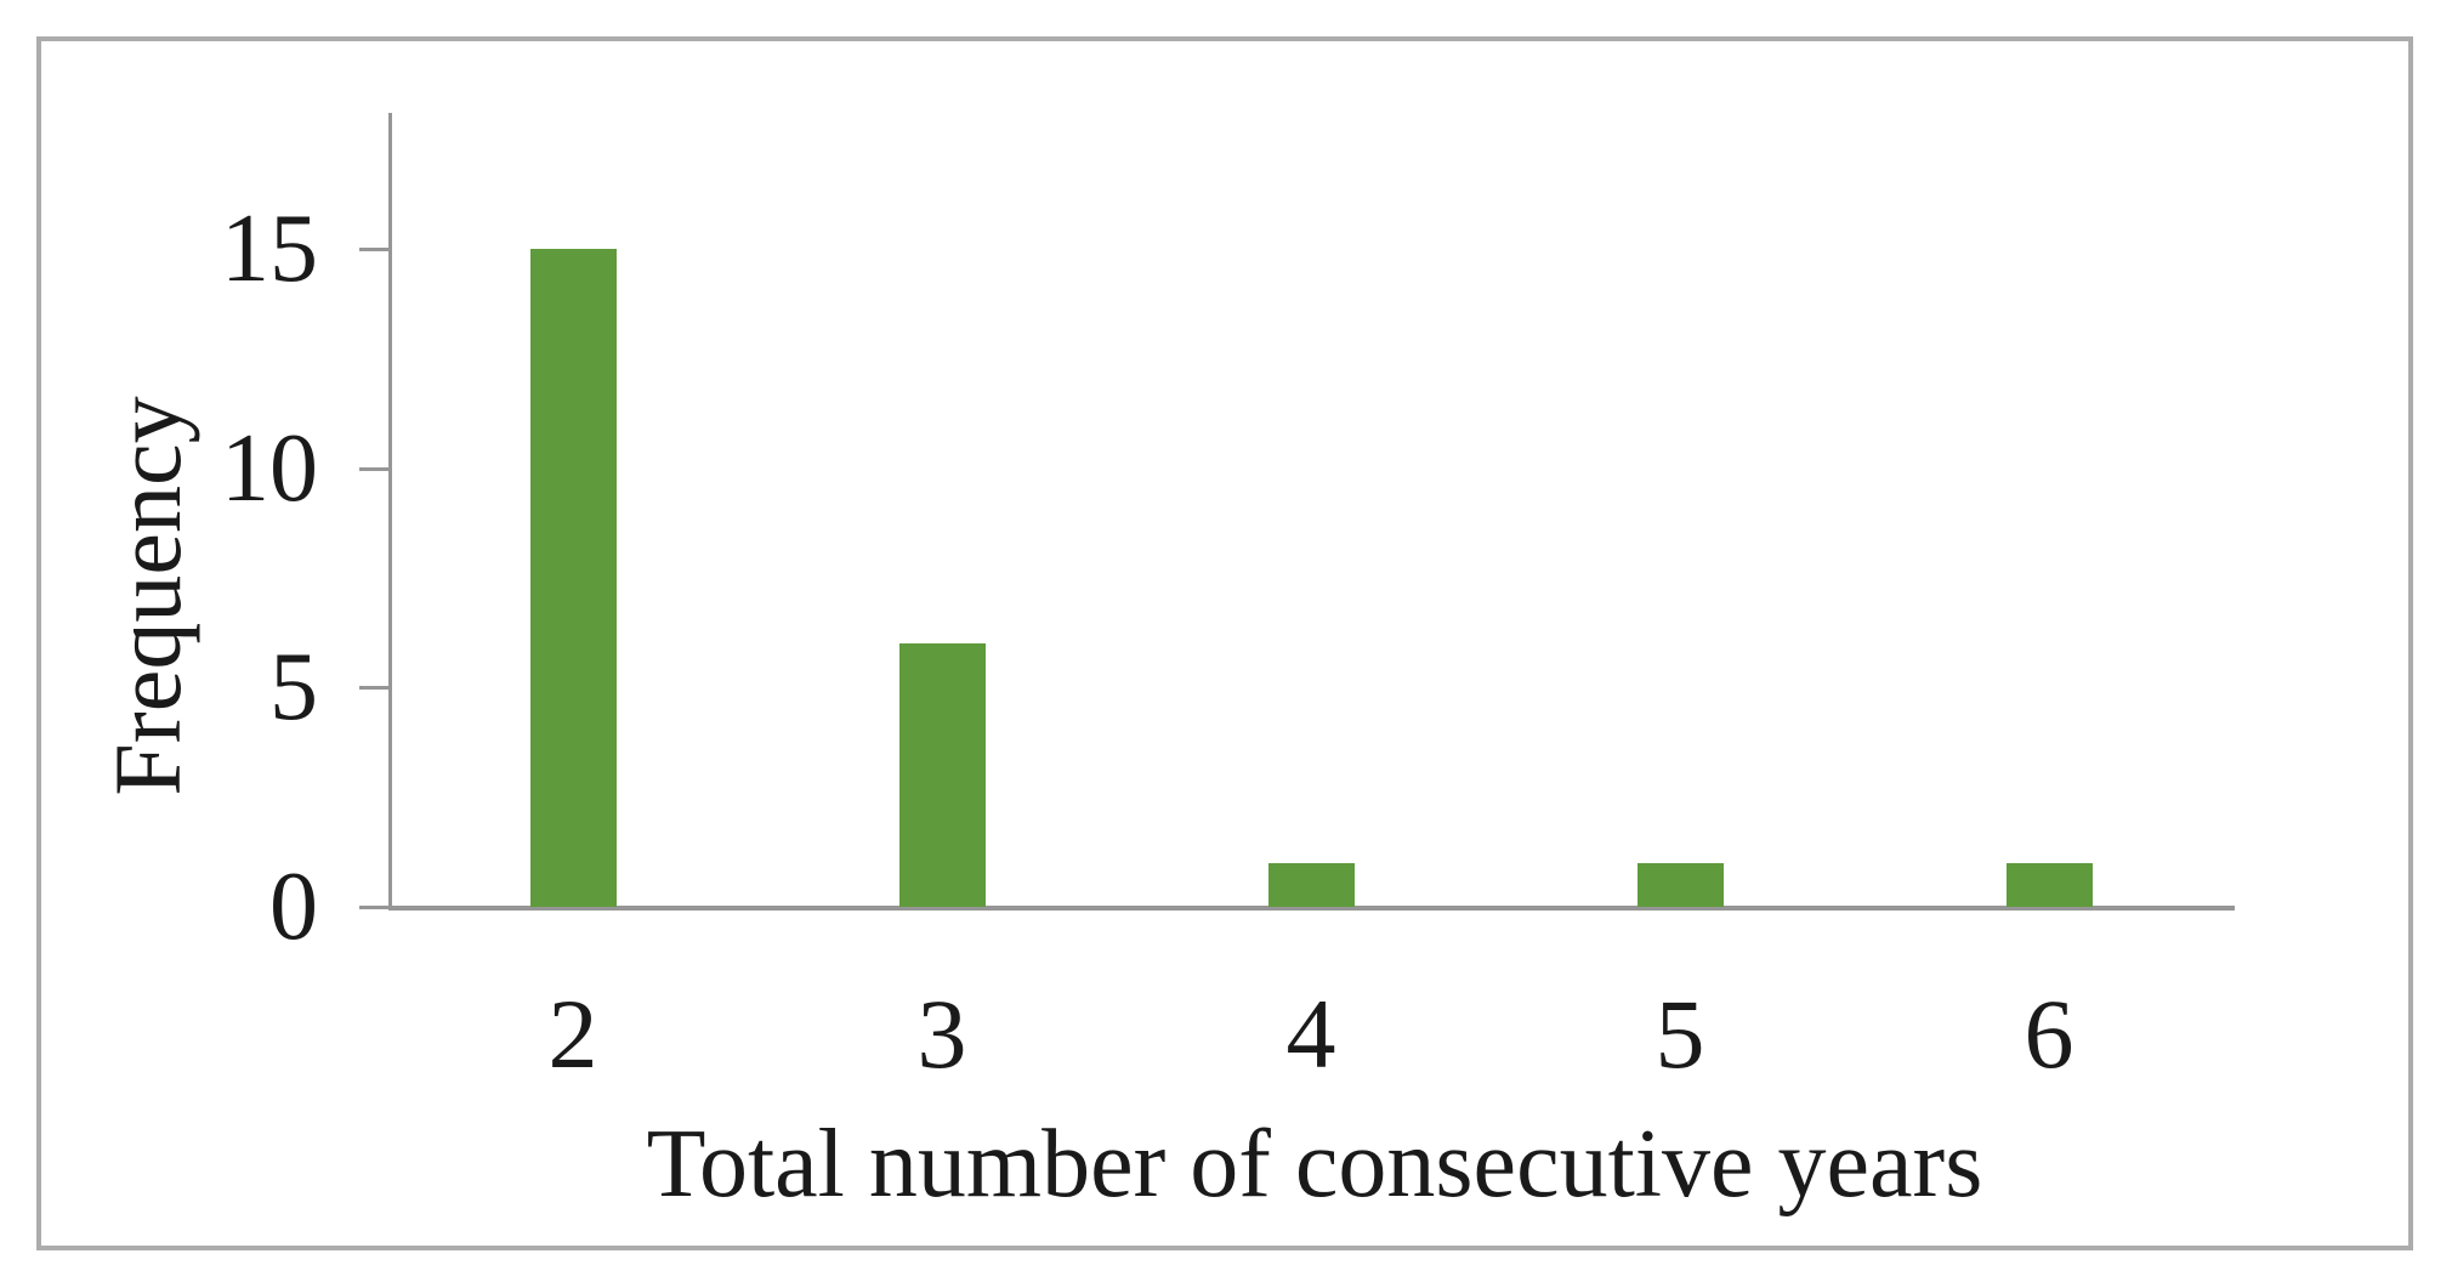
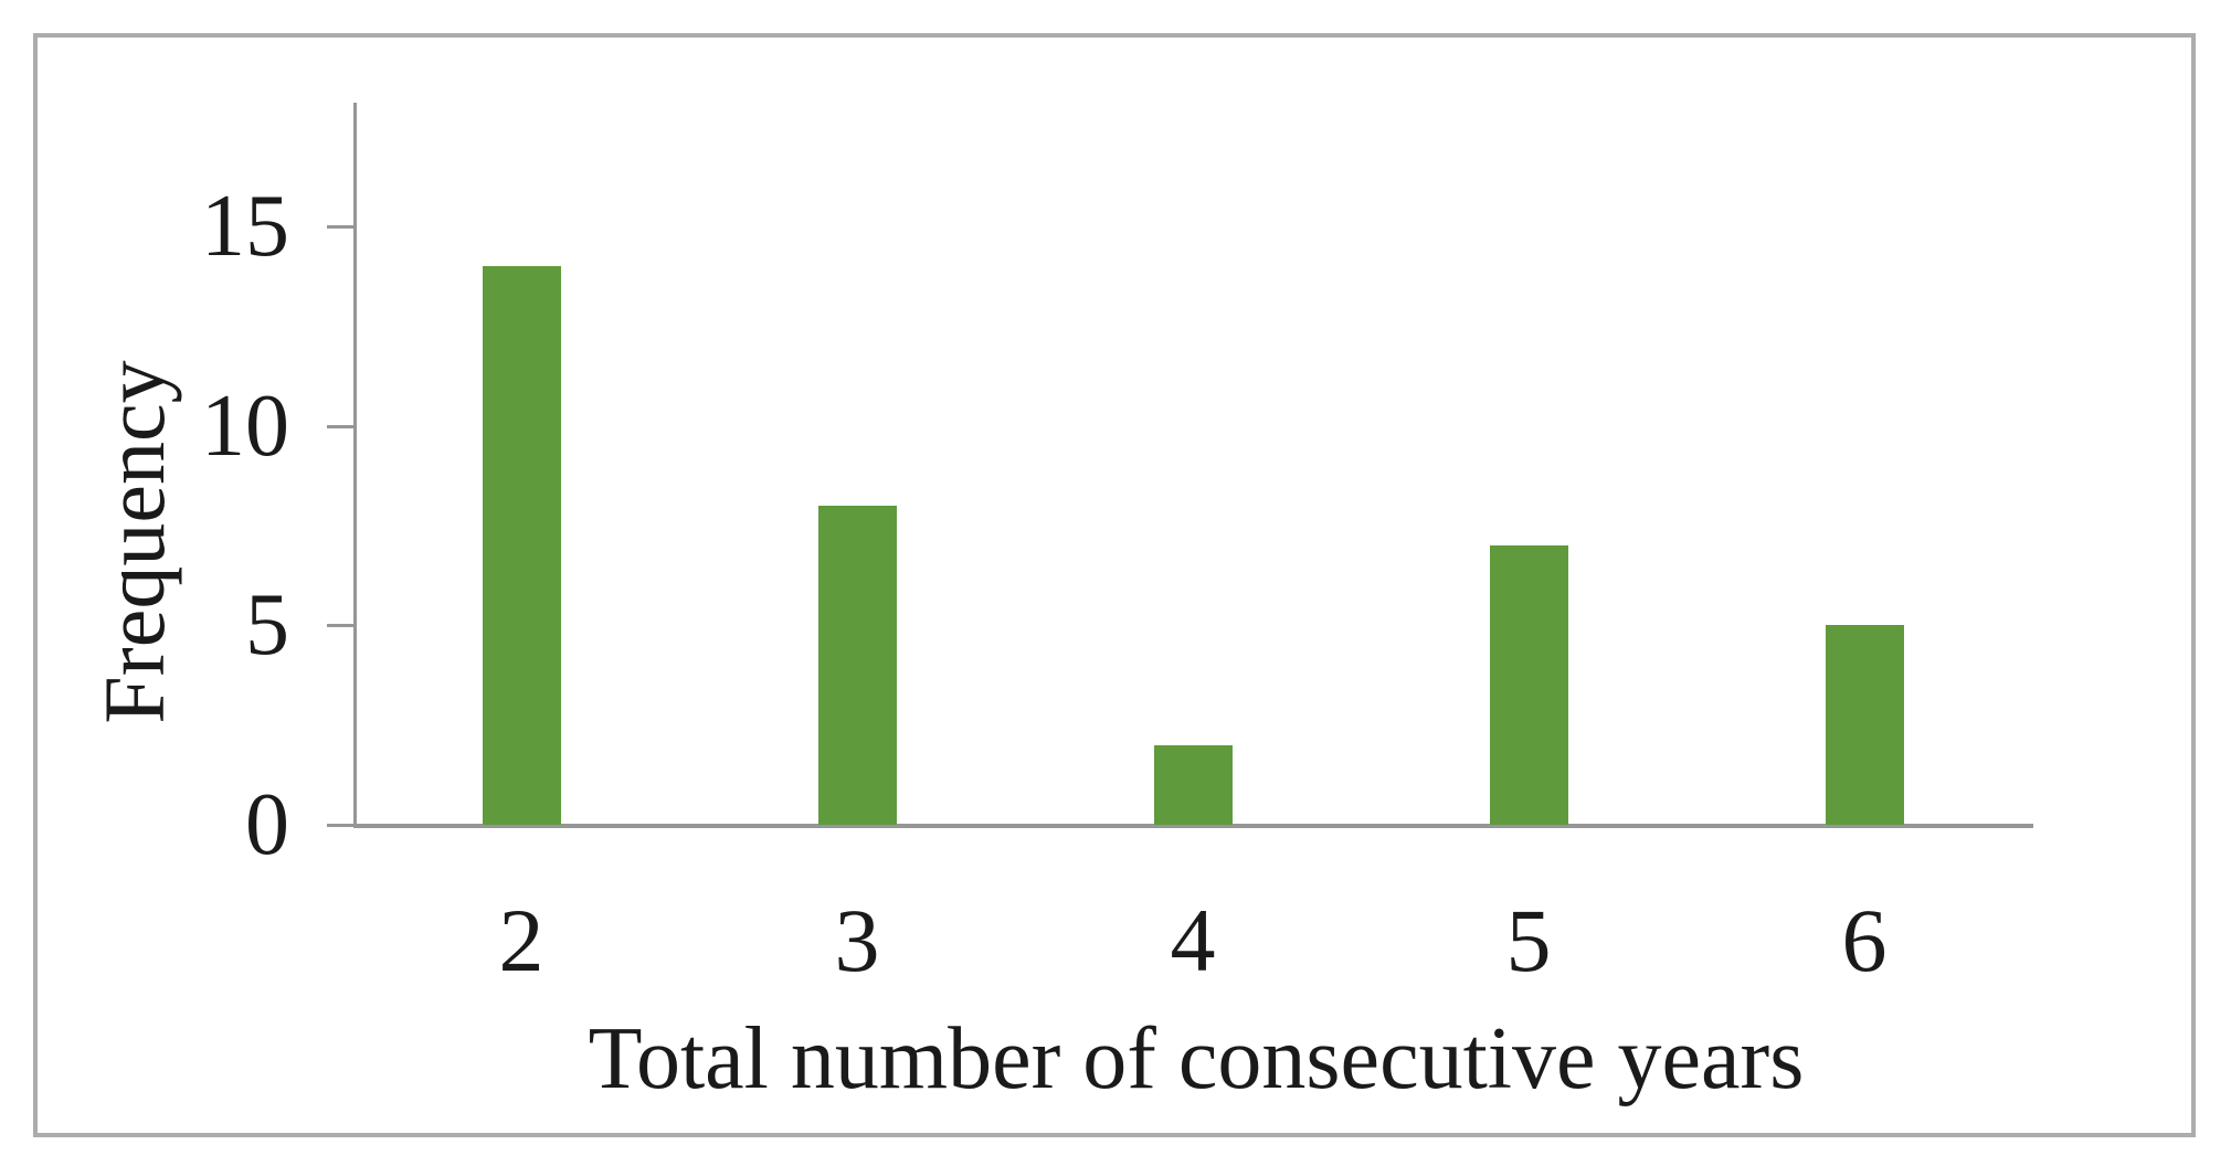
2: 15 -> 14
3: 6 -> 8
4: 1 -> 2
5: 1 -> 7
6: 1 -> 5
